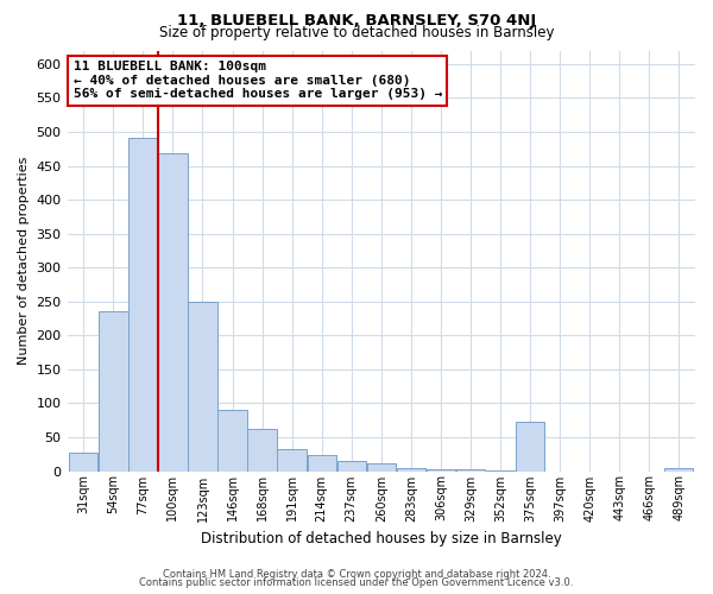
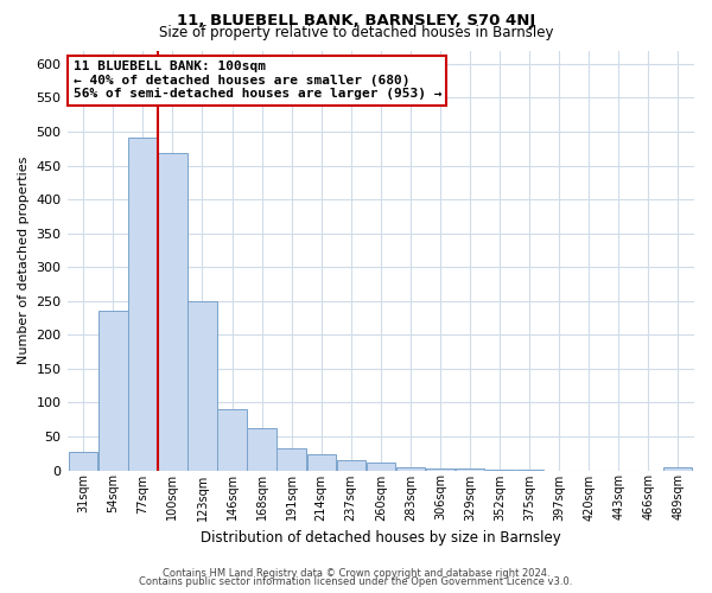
375sqm: 72 -> 1
